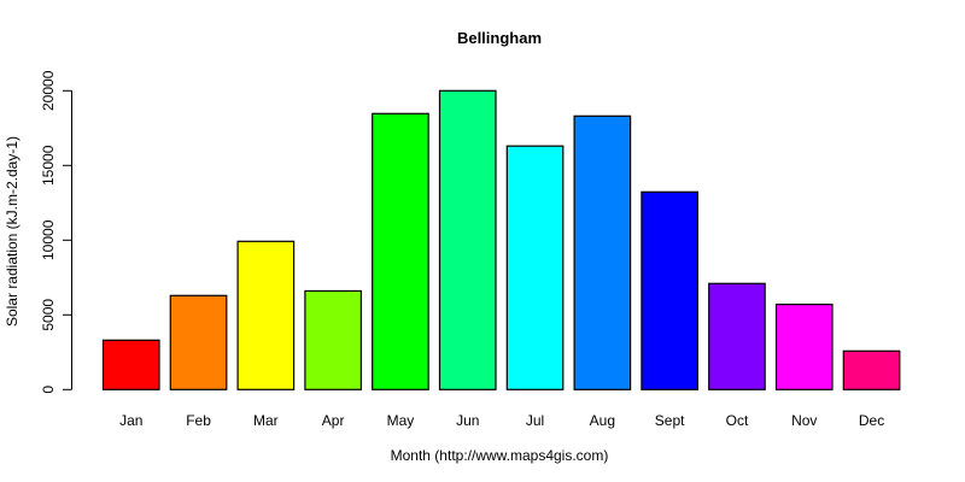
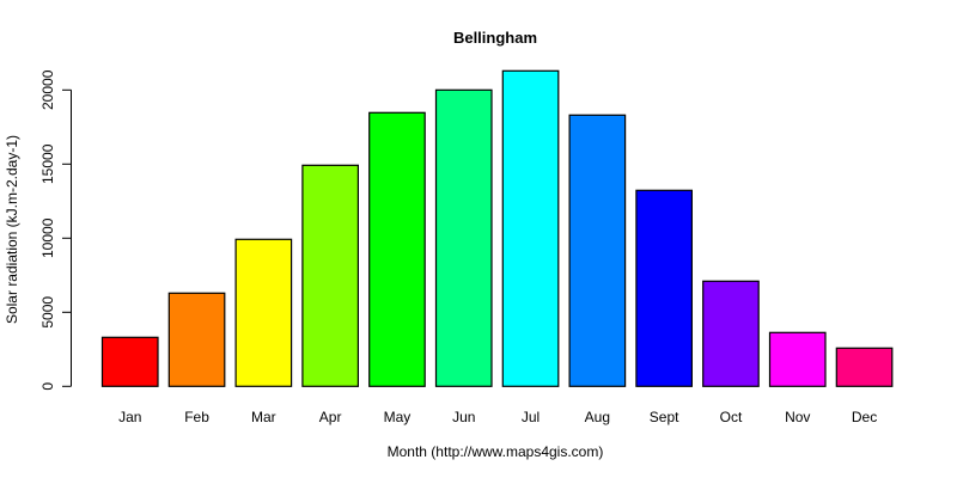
Apr: 6600 -> 14900
Jul: 16300 -> 21300
Nov: 5700 -> 3600
